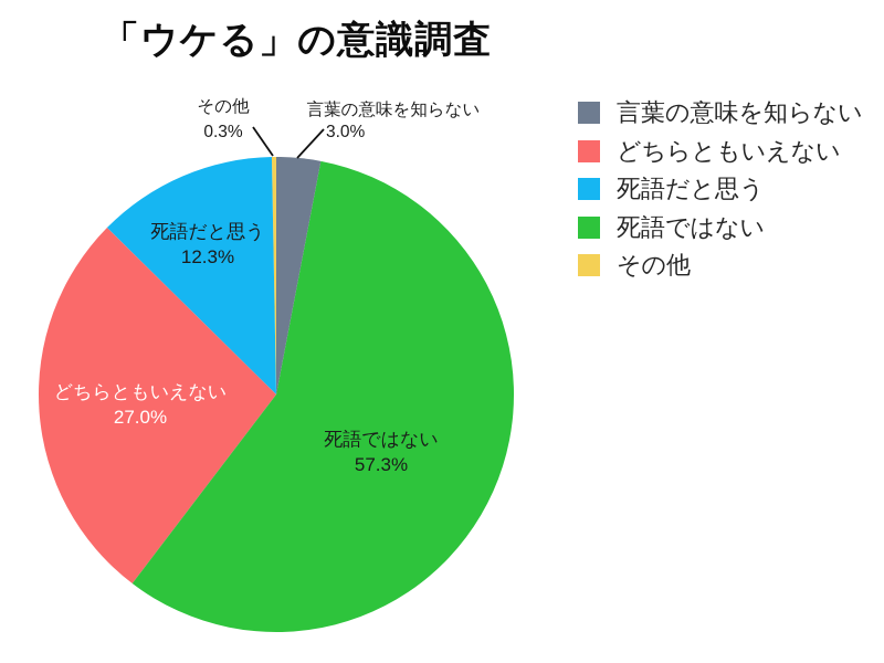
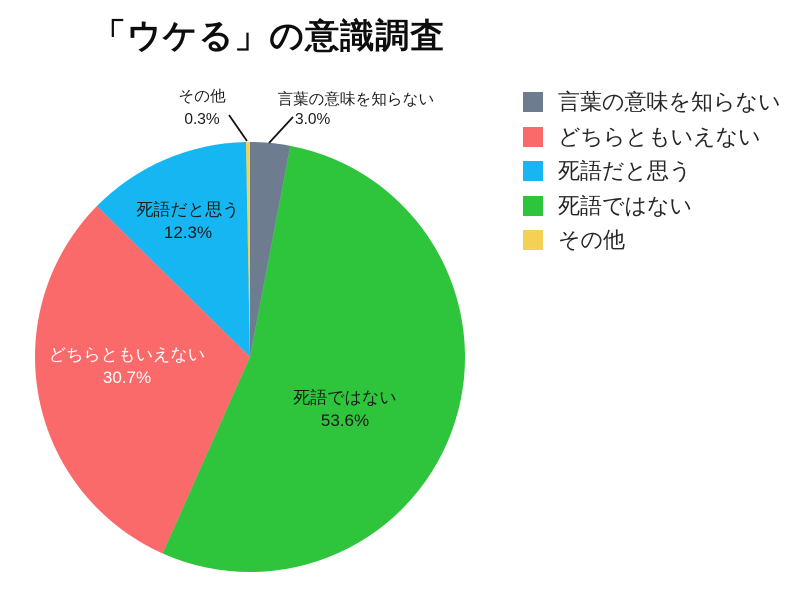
死語ではない: 57.3% -> 53.6%
どちらともいえない: 27.0% -> 30.7%
